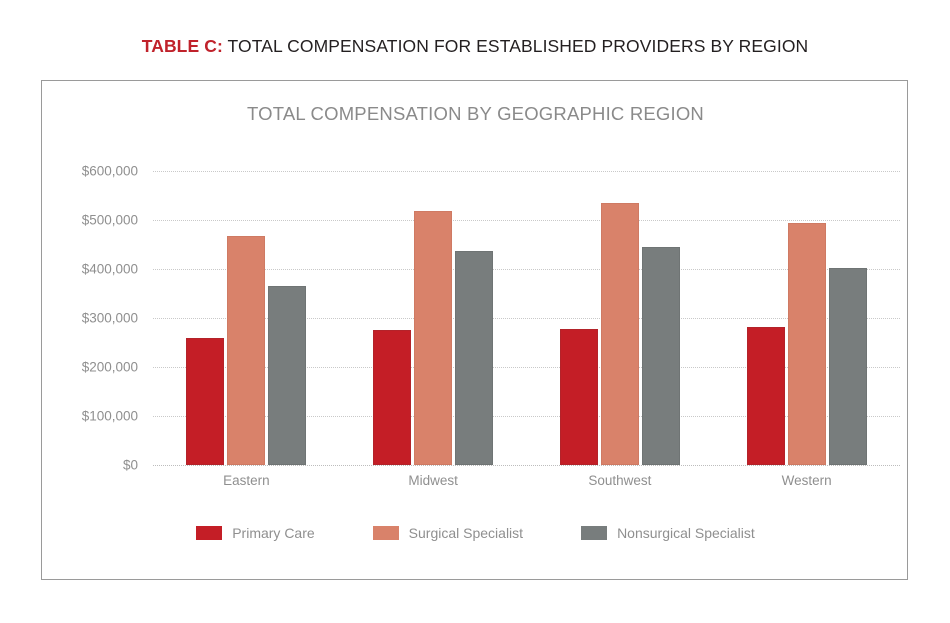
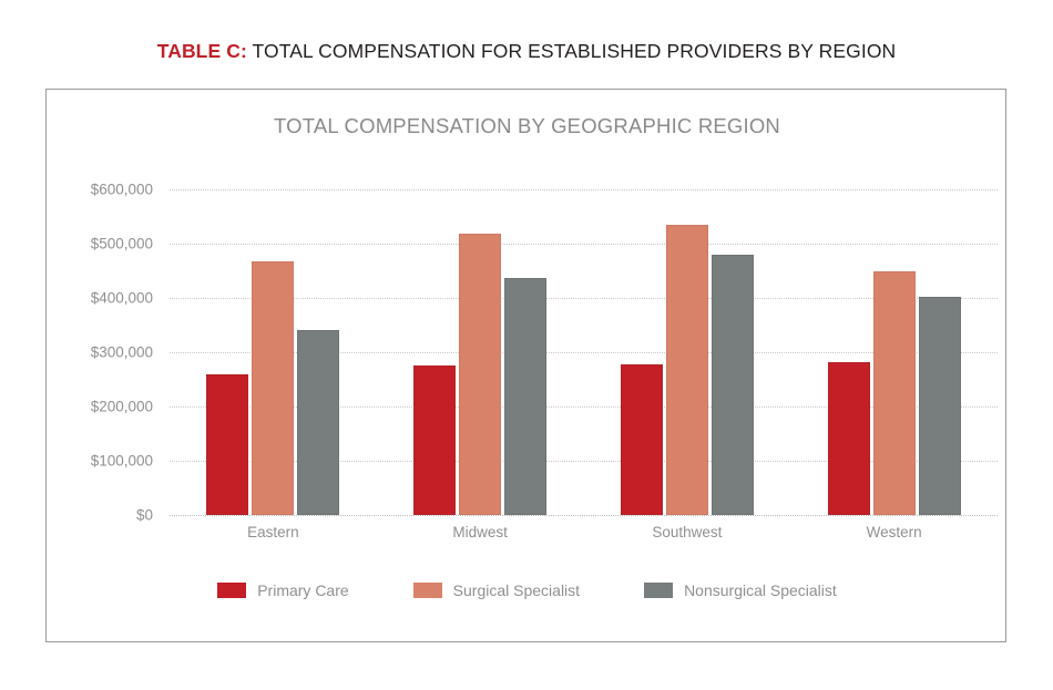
Nonsurgical Specialist/Eastern: $360000 -> $340000
Nonsurgical Specialist/Southwest: $440000 -> $480000
Surgical Specialist/Western: $490000 -> $450000
